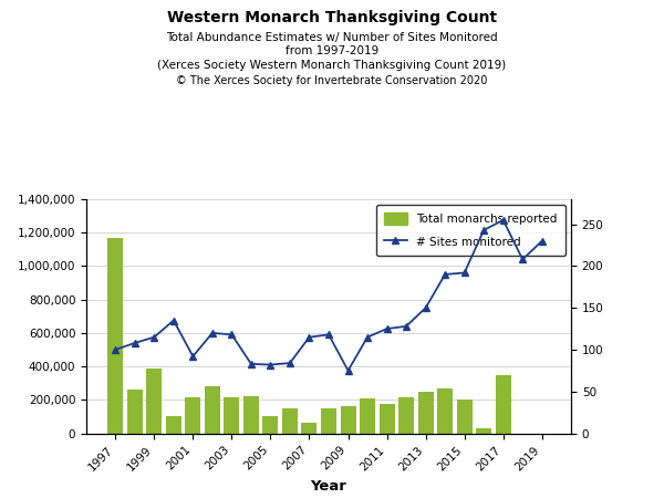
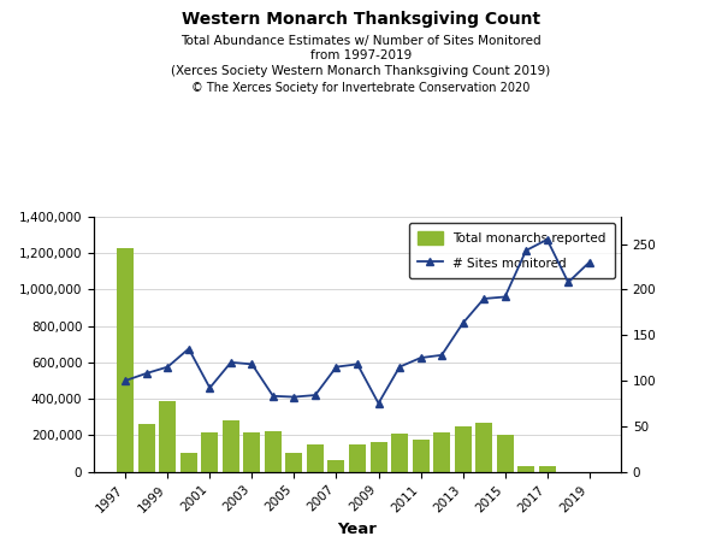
Total monarchs reported/1997: 1,170,000 -> 1,230,000
# Sites monitored/2013: 150 -> 163
Total monarchs reported/2017: 350,000 -> 30,000
